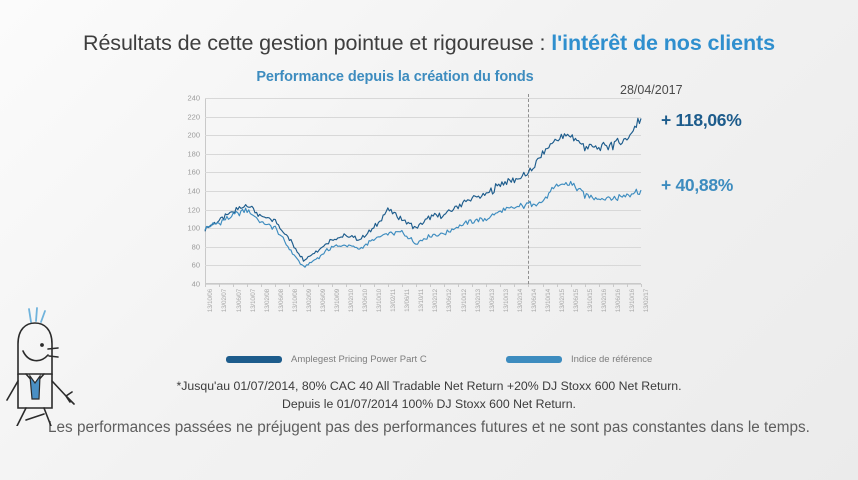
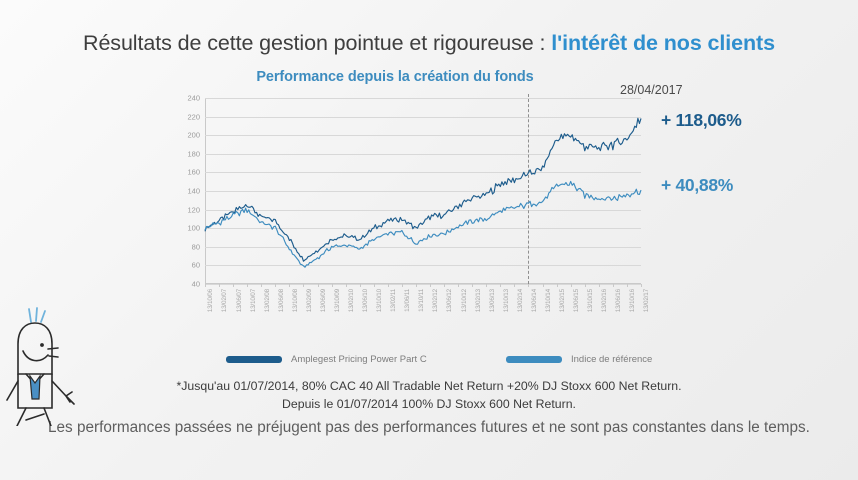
Amplegest Pricing Power Part C/13/02/11: 120 -> 110
Amplegest Pricing Power Part C/13/10/14: 180 -> 160
